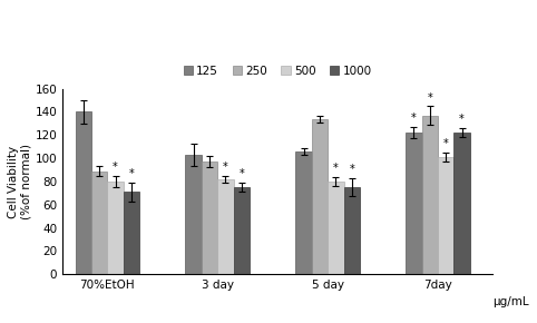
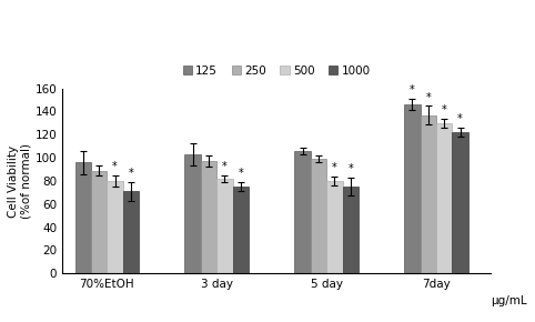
125/70%EtOH: 140 -> 96
250/5 day: 134 -> 99
125/7day: 122 -> 146
500/7day: 101 -> 130
